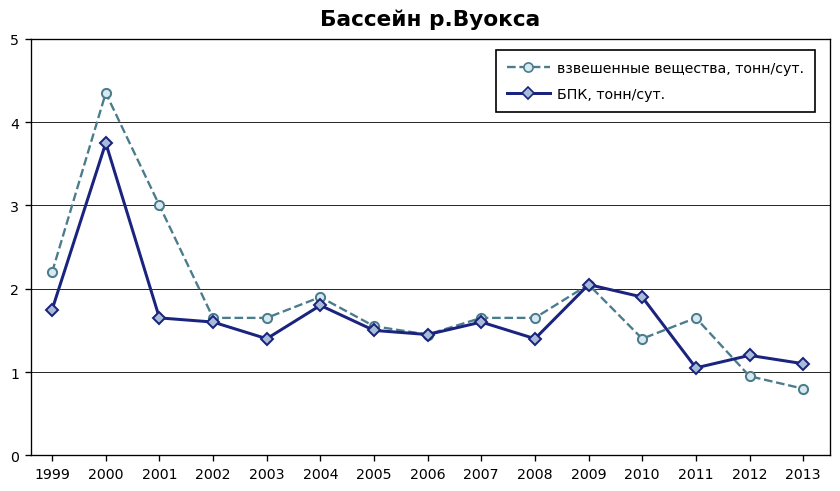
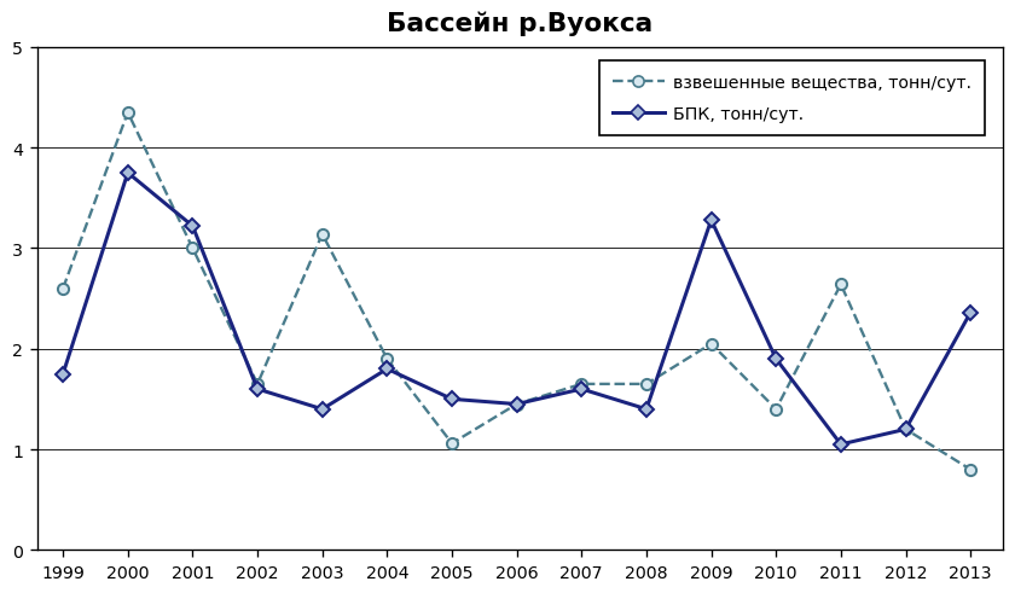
взвешенные вещества, тонн/сут./1999: 2.20 -> 2.60
БПК, тонн/сут./2001: 1.65 -> 3.22
взвешенные вещества, тонн/сут./2003: 1.65 -> 3.14
взвешенные вещества, тонн/сут./2005: 1.55 -> 1.06
БПК, тонн/сут./2009: 2.05 -> 3.28
взвешенные вещества, тонн/сут./2011: 1.65 -> 2.64
взвешенные вещества, тонн/сут./2012: 0.95 -> 1.20
БПК, тонн/сут./2013: 1.10 -> 2.36
